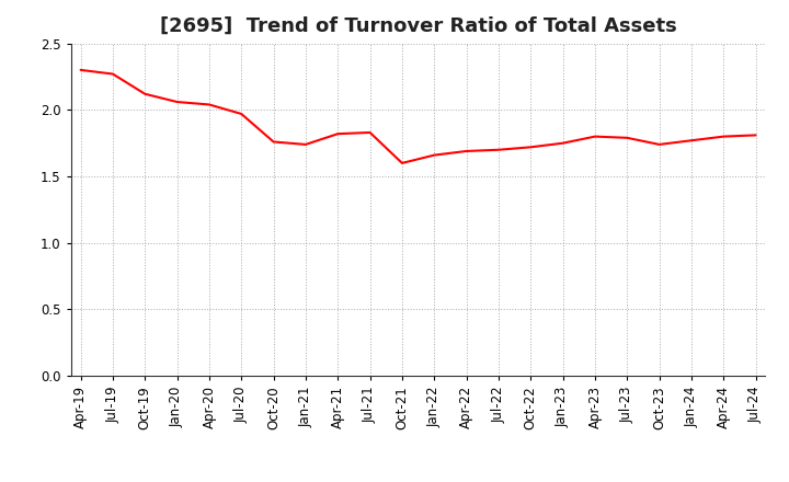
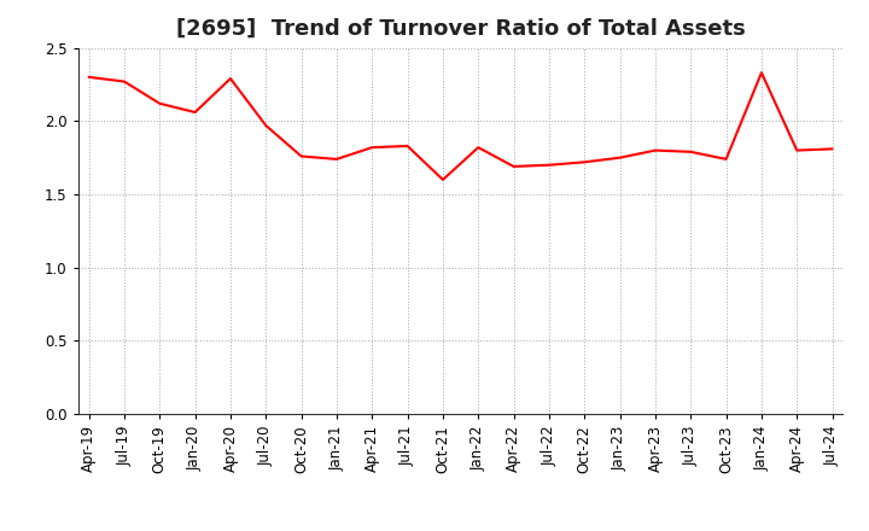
Apr-20: 2.04 -> 2.29
Jan-22: 1.66 -> 1.82
Jan-24: 1.77 -> 2.33
